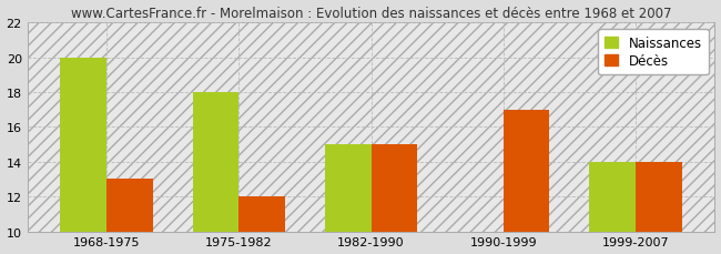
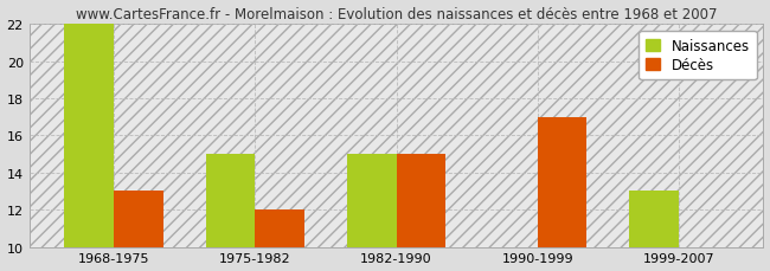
Naissances/1968-1975: 20 -> 22
Naissances/1975-1982: 18 -> 15
Naissances/1999-2007: 14 -> 13
Décès/1999-2007: 14 -> 10
